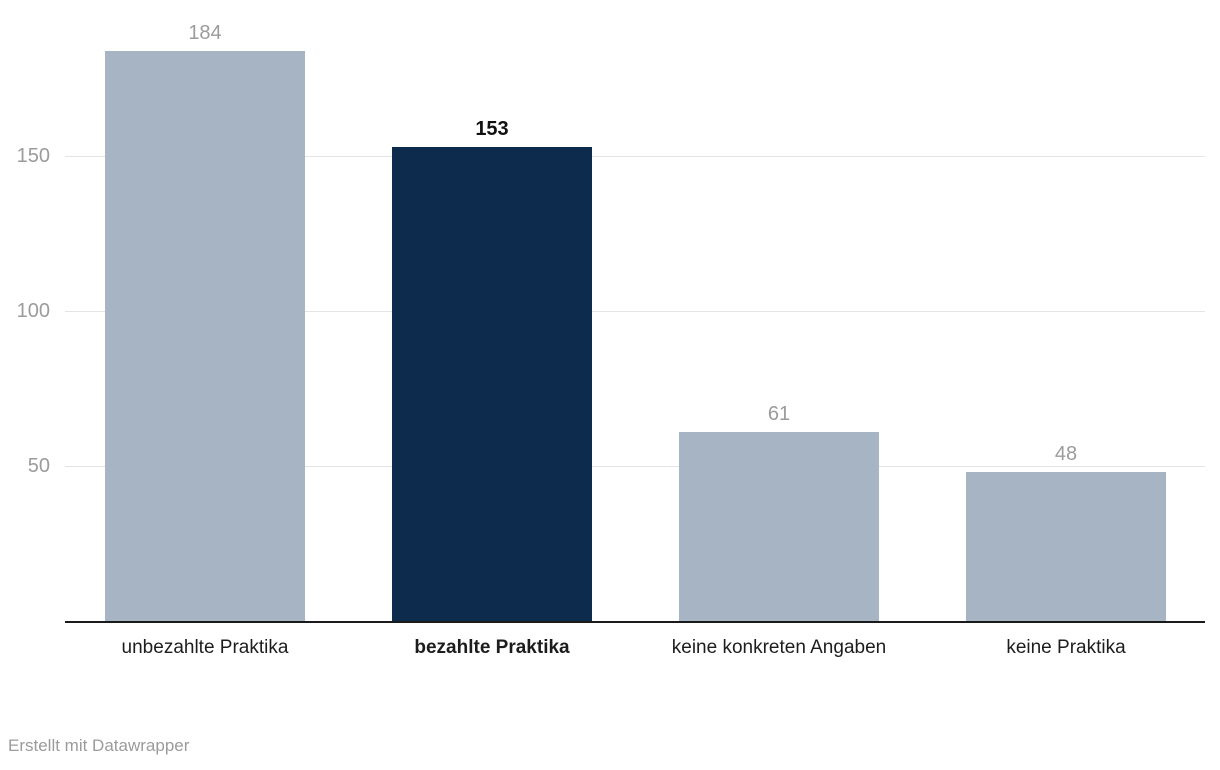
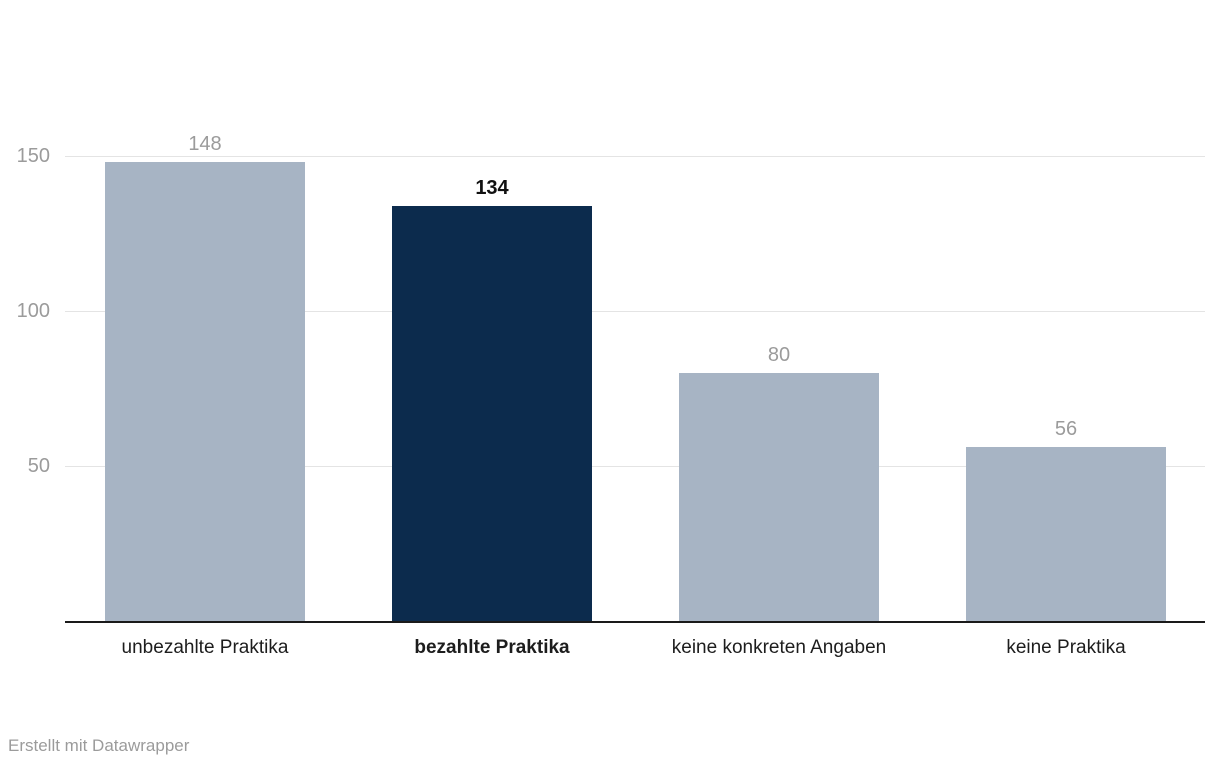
unbezahlte Praktika: 184 -> 148
bezahlte Praktika: 153 -> 134
keine konkreten Angaben: 61 -> 80
keine Praktika: 48 -> 56
